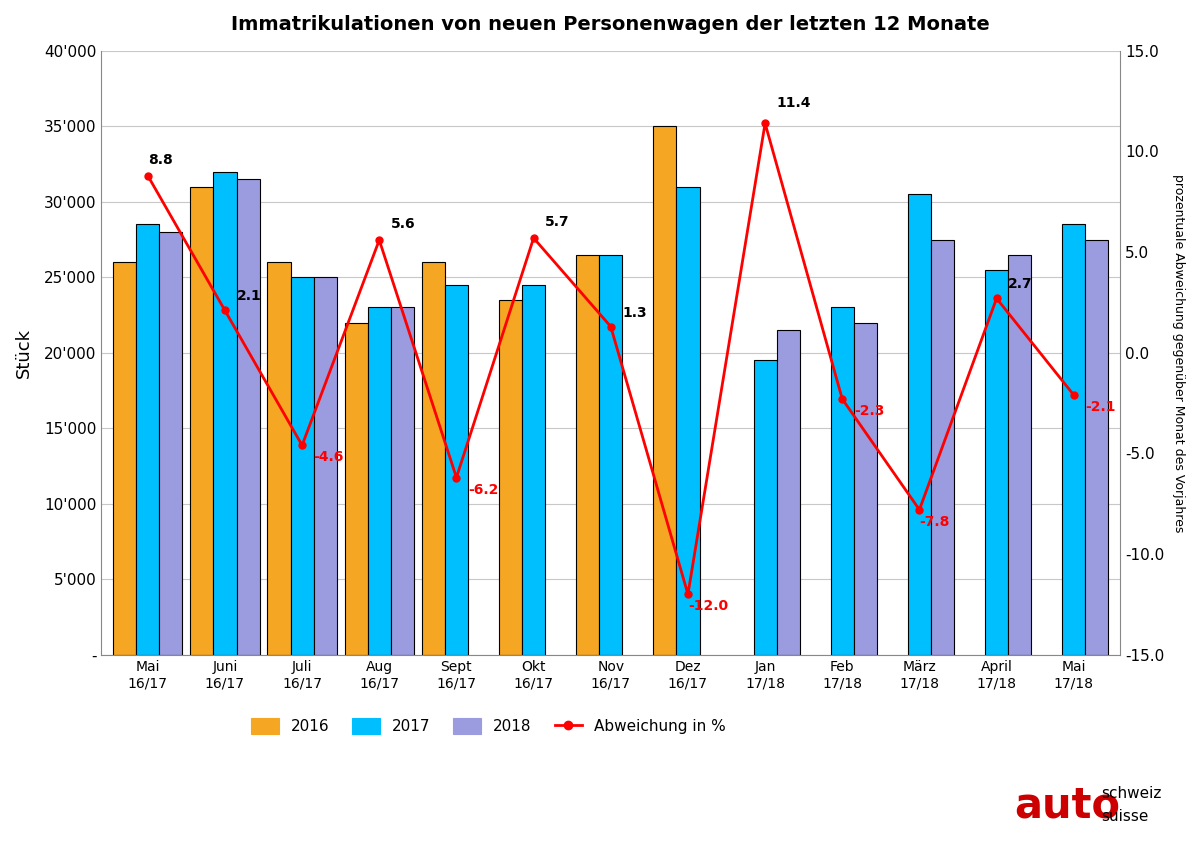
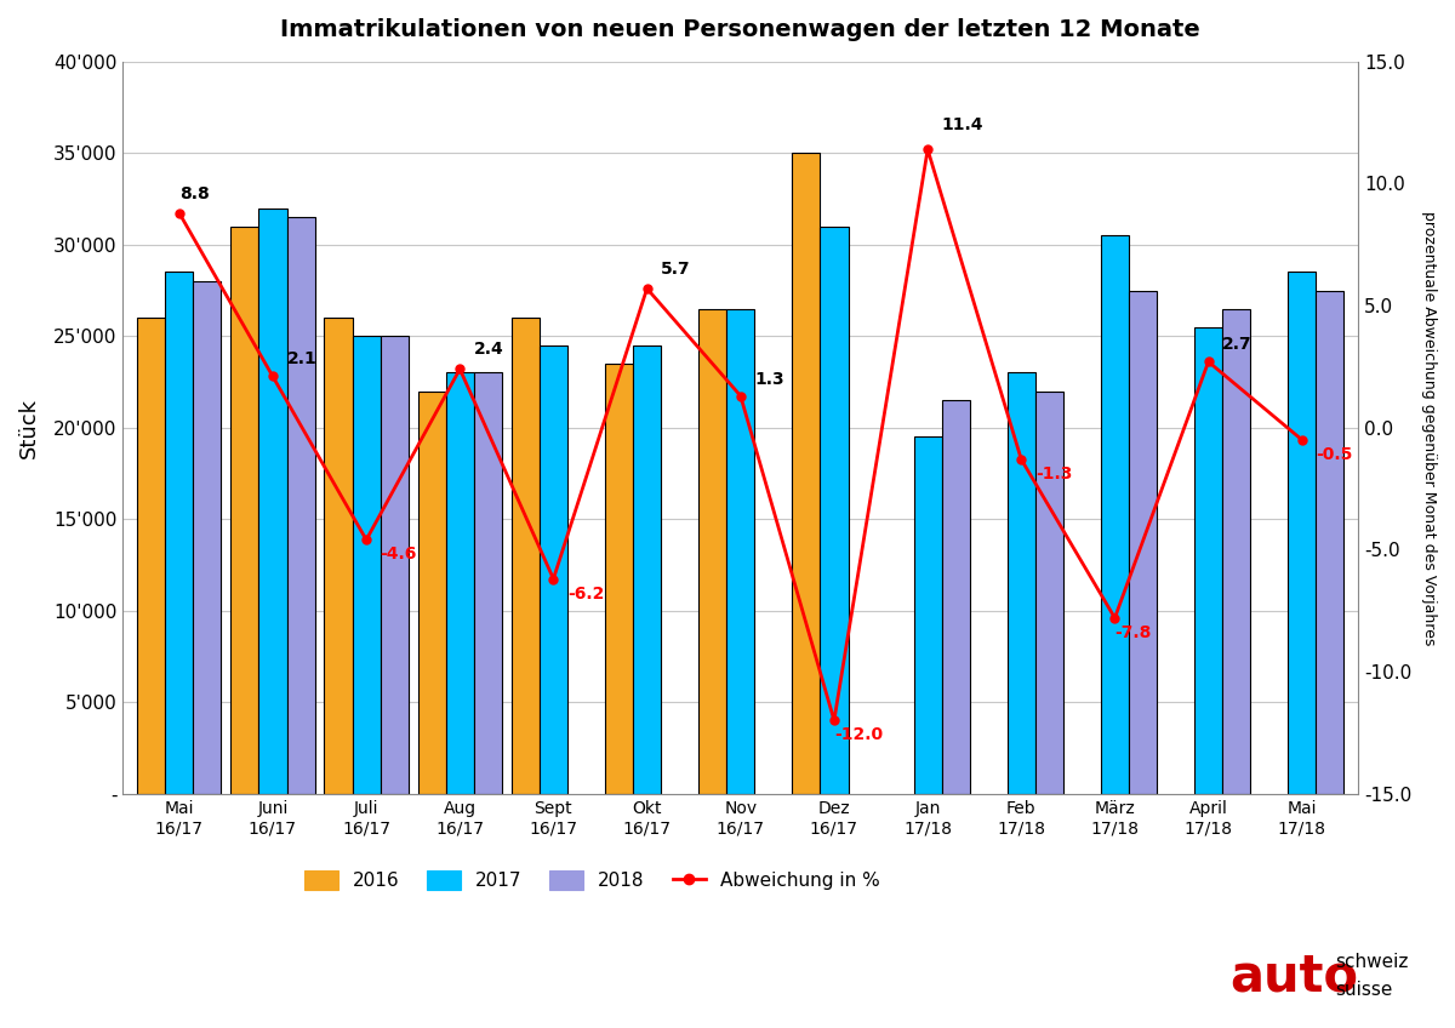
Abweichung in %/Aug 16/17: 5.6 -> 2.4
Abweichung in %/Feb 17/18: -2.3 -> -1.3
Abweichung in %/Mai 17/18: -2.1 -> -0.5
